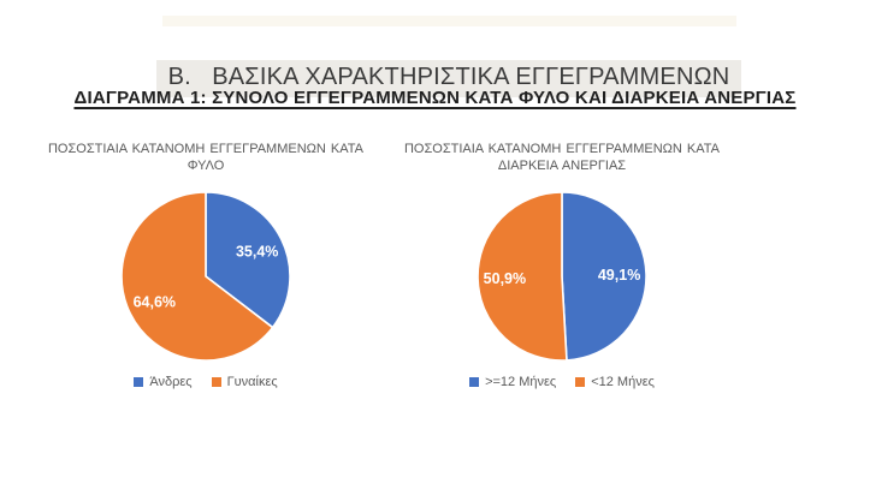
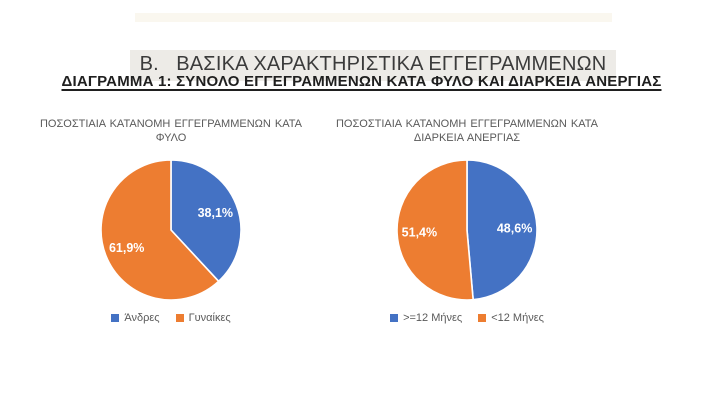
ΠΟΣΟΣΤΙΑΙΑ ΚΑΤΑΝΟΜΗ ΕΓΓΕΓΡΑΜΜΕΝΩΝ ΚΑΤΑ ΦΥΛΟ/Άνδρες: 35,4% -> 38,1%
ΠΟΣΟΣΤΙΑΙΑ ΚΑΤΑΝΟΜΗ ΕΓΓΕΓΡΑΜΜΕΝΩΝ ΚΑΤΑ ΦΥΛΟ/Γυναίκες: 64,6% -> 61,9%
ΠΟΣΟΣΤΙΑΙΑ ΚΑΤΑΝΟΜΗ ΕΓΓΕΓΡΑΜΜΕΝΩΝ ΚΑΤΑ ΔΙΑΡΚΕΙΑ ΑΝΕΡΓΙΑΣ/>=12 Μήνες: 49,1% -> 48,6%
ΠΟΣΟΣΤΙΑΙΑ ΚΑΤΑΝΟΜΗ ΕΓΓΕΓΡΑΜΜΕΝΩΝ ΚΑΤΑ ΔΙΑΡΚΕΙΑ ΑΝΕΡΓΙΑΣ/<12 Μήνες: 50,9% -> 51,4%
